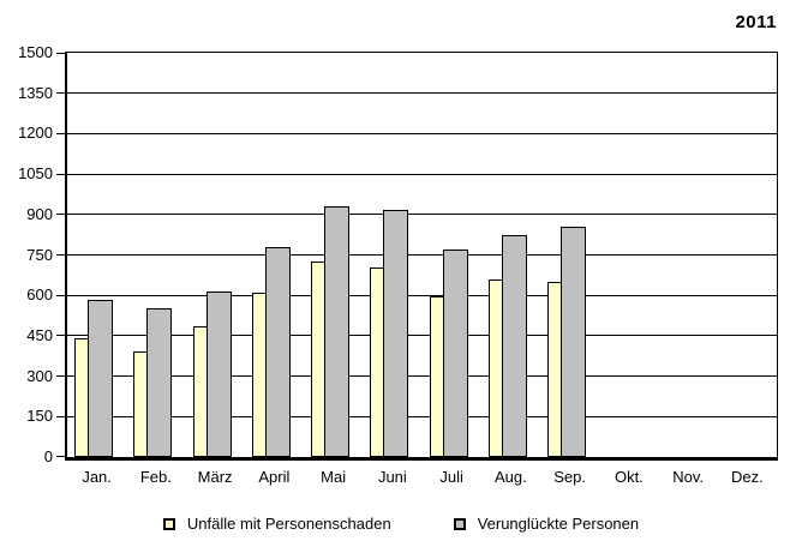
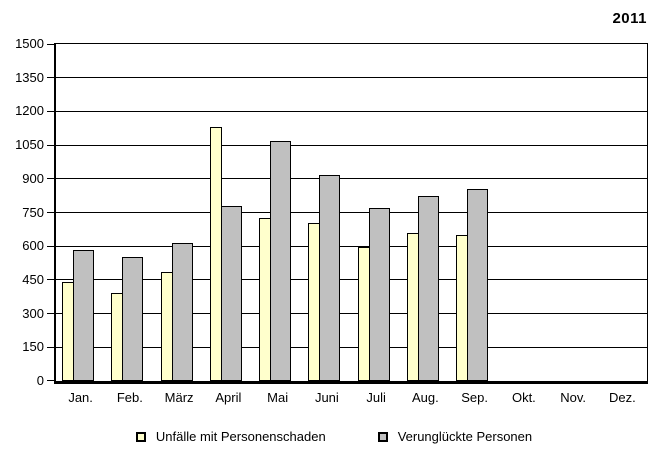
Unfälle mit Personenschaden/April: 610 -> 1130
Verunglückte Personen/Mai: 930 -> 1070
